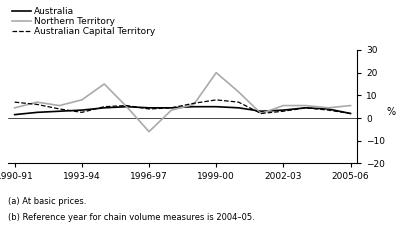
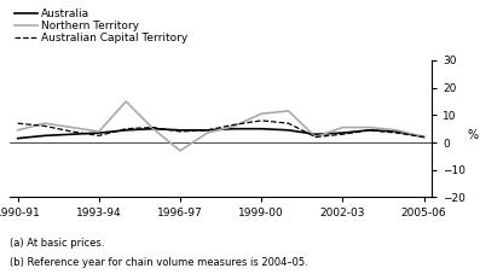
Northern Territory/1993-94: 8.0 -> 4.0
Northern Territory/1996-97: -6.0 -> -3.0
Northern Territory/1999-00: 20.0 -> 10.5
Northern Territory/2005-06: 5.5 -> 2.0
